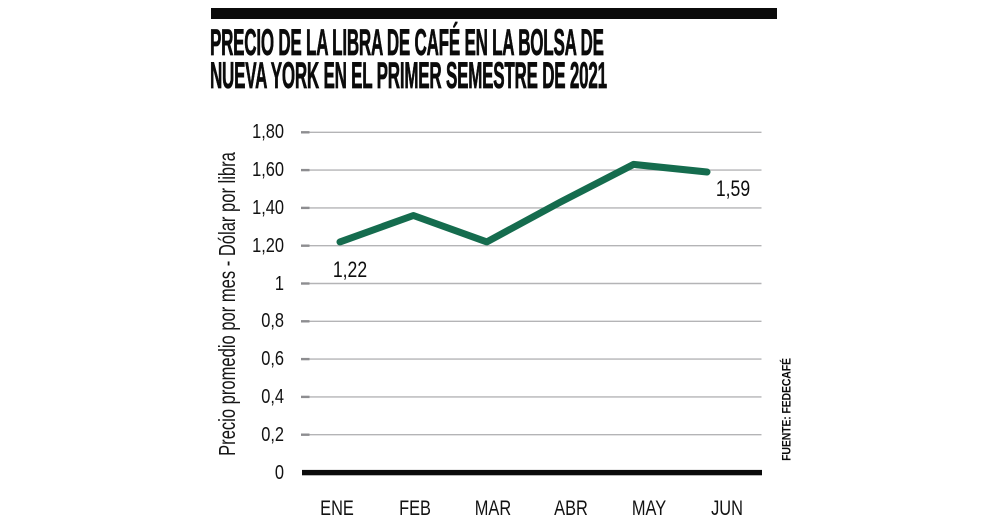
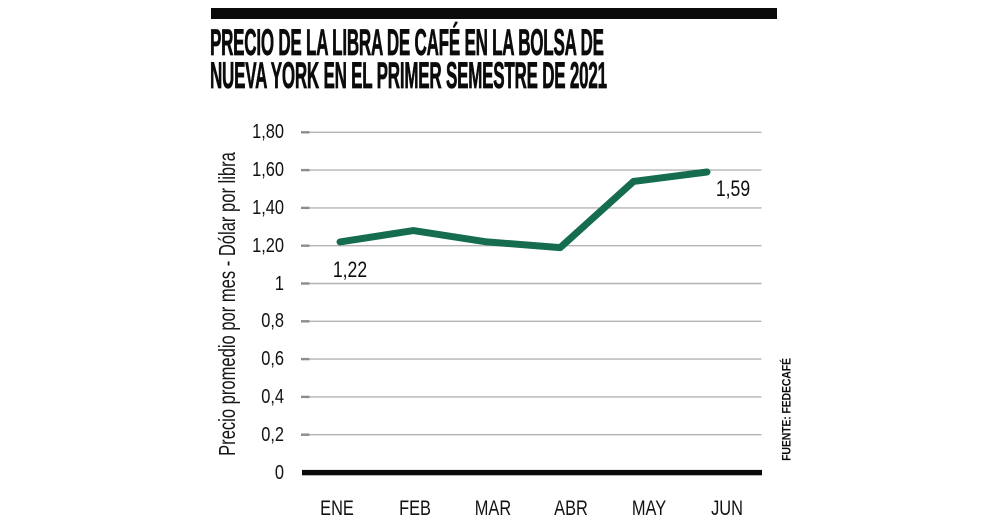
FEB: 1,36 -> 1,28
ABR: 1,43 -> 1,19
MAY: 1,63 -> 1,54
